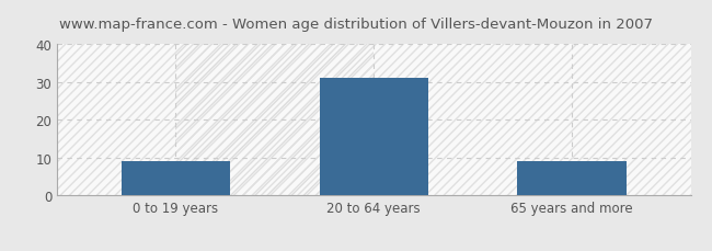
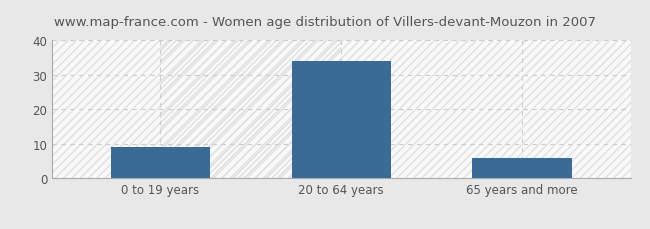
20 to 64 years: 31 -> 34
65 years and more: 9 -> 6
